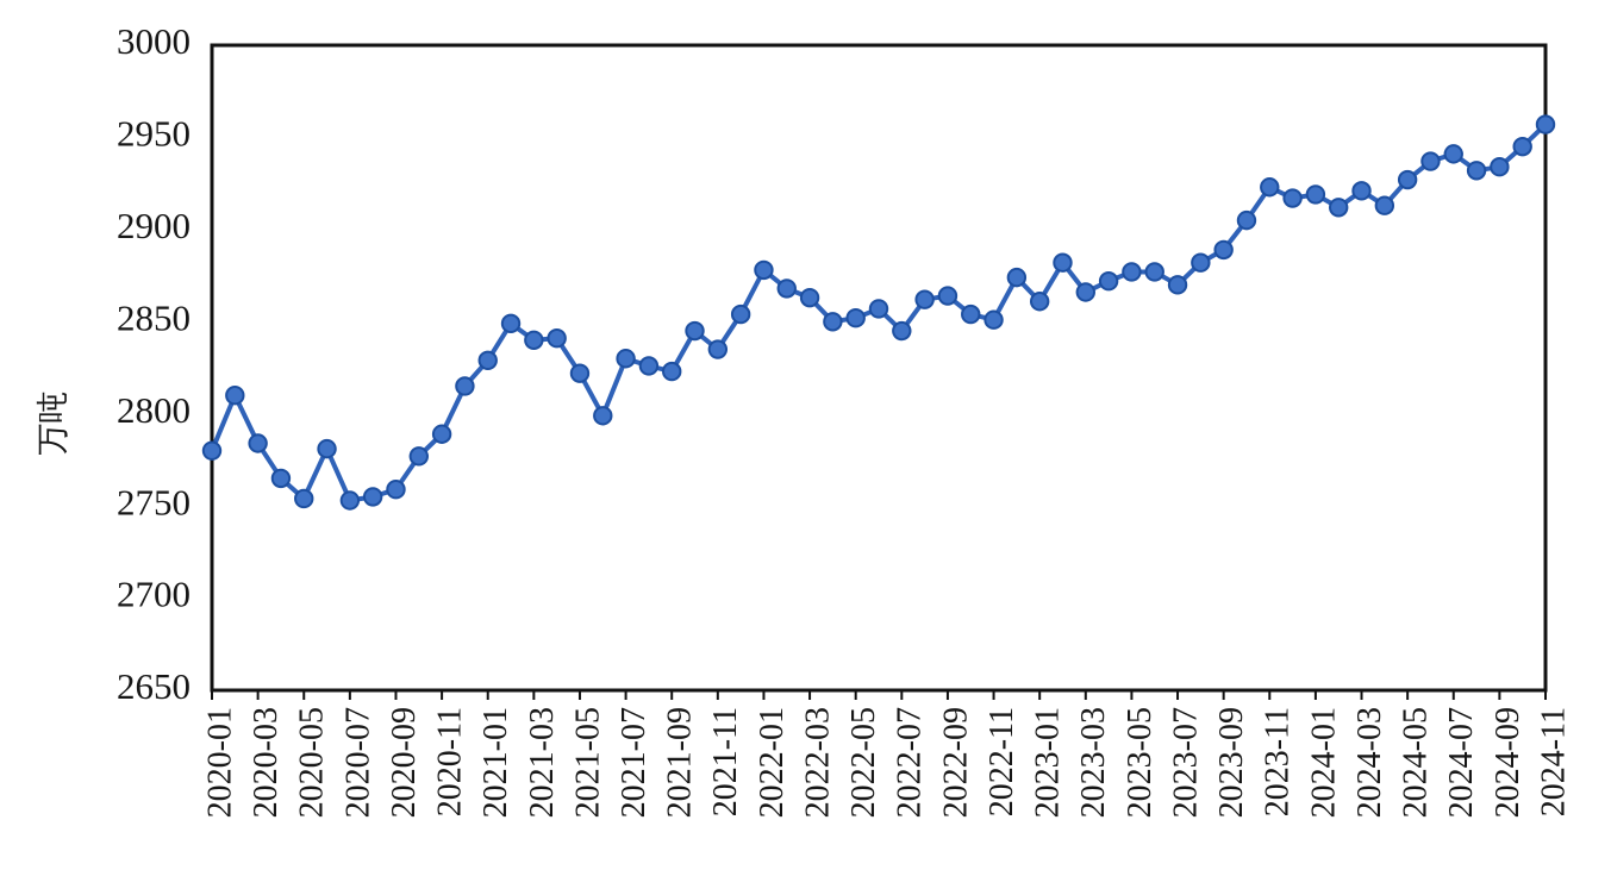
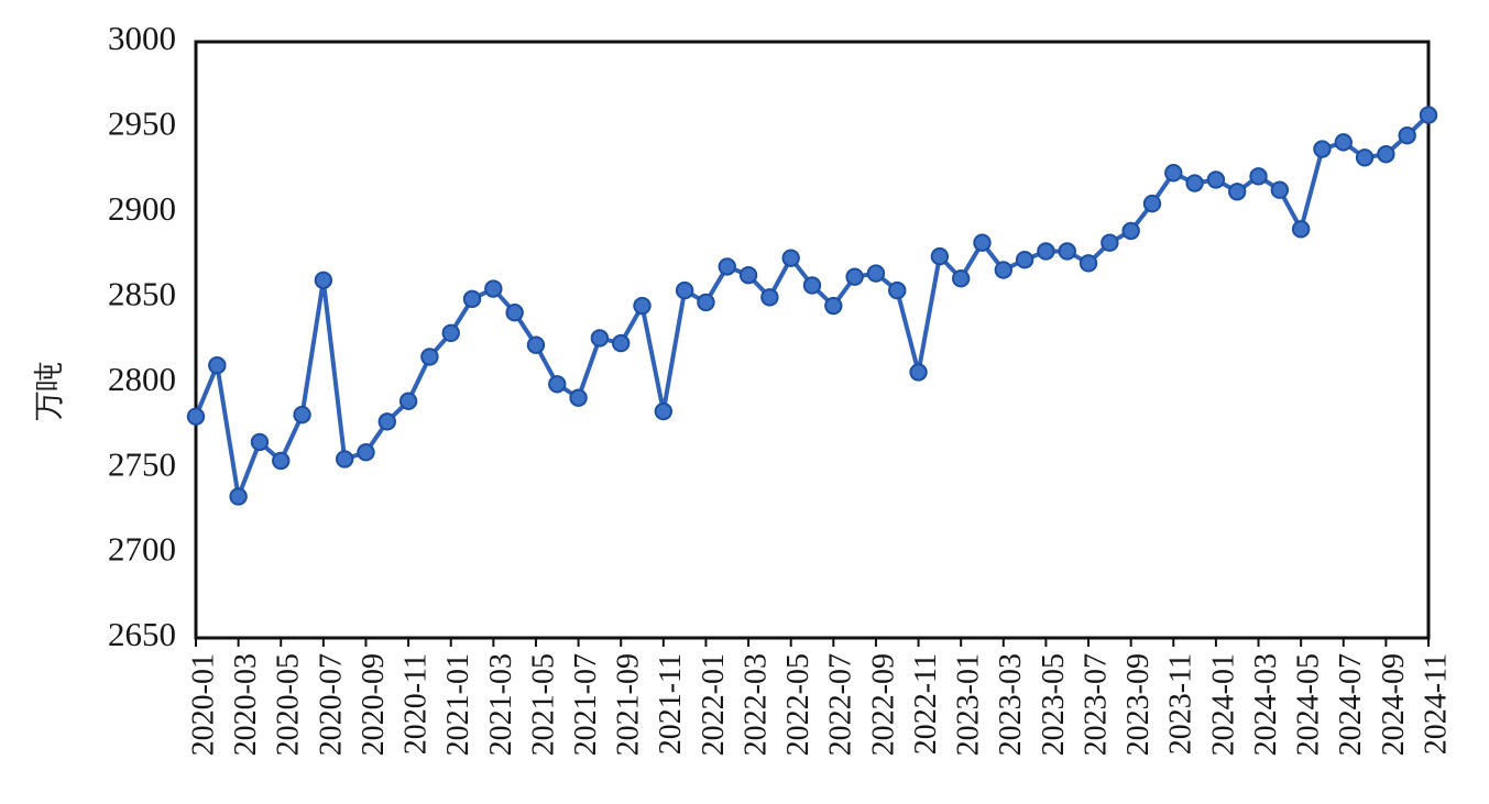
2020-03: 2784 -> 2733
2020-07: 2753 -> 2860
2021-03: 2840 -> 2855
2021-07: 2830 -> 2791
2021-11: 2835 -> 2783
2022-01: 2878 -> 2847
2022-05: 2852 -> 2873
2022-11: 2851 -> 2806
2024-05: 2927 -> 2890
